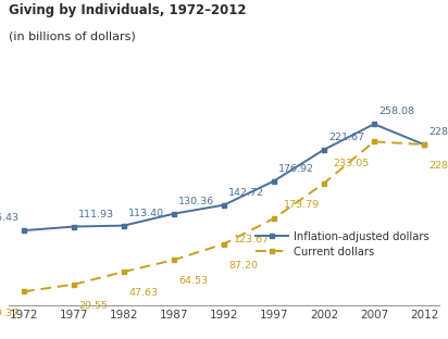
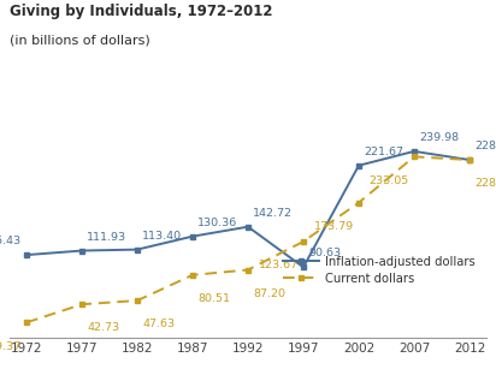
Current dollars/1977: 29.55 -> 42.73
Current dollars/1987: 64.53 -> 80.51
Inflation-adjusted dollars/1997: 176.92 -> 90.63
Inflation-adjusted dollars/2007: 258.08 -> 239.98
